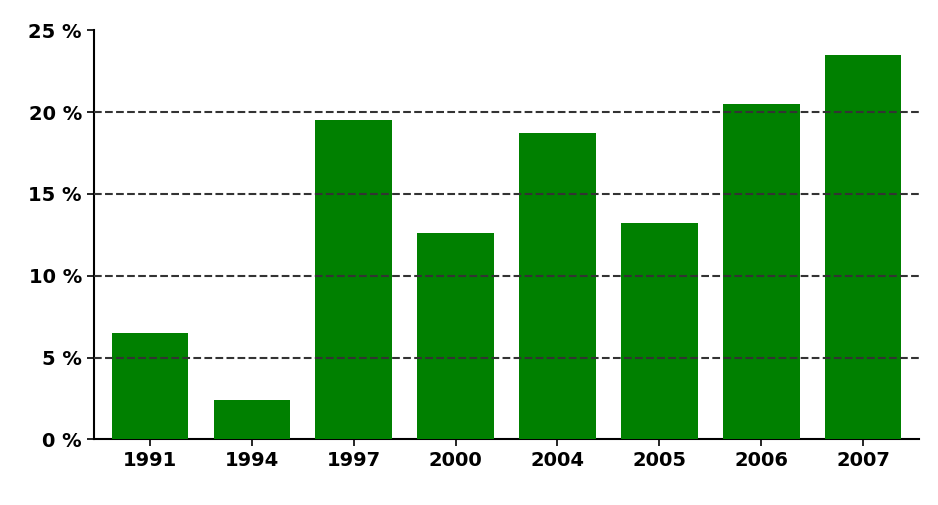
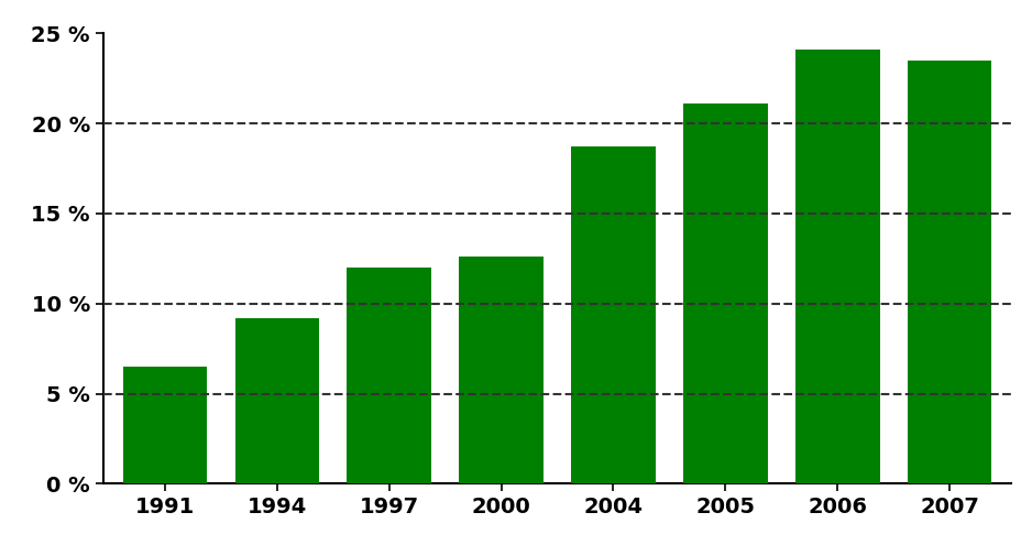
1994: 2.4 % -> 9.2 %
1997: 19.5 % -> 12.0 %
2005: 13.2 % -> 21.1 %
2006: 20.5 % -> 24.1 %
